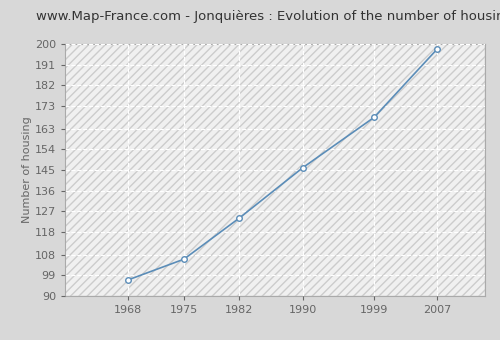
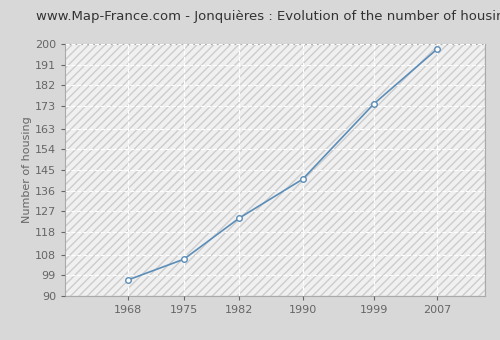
1990: 146 -> 141
1999: 168 -> 174
